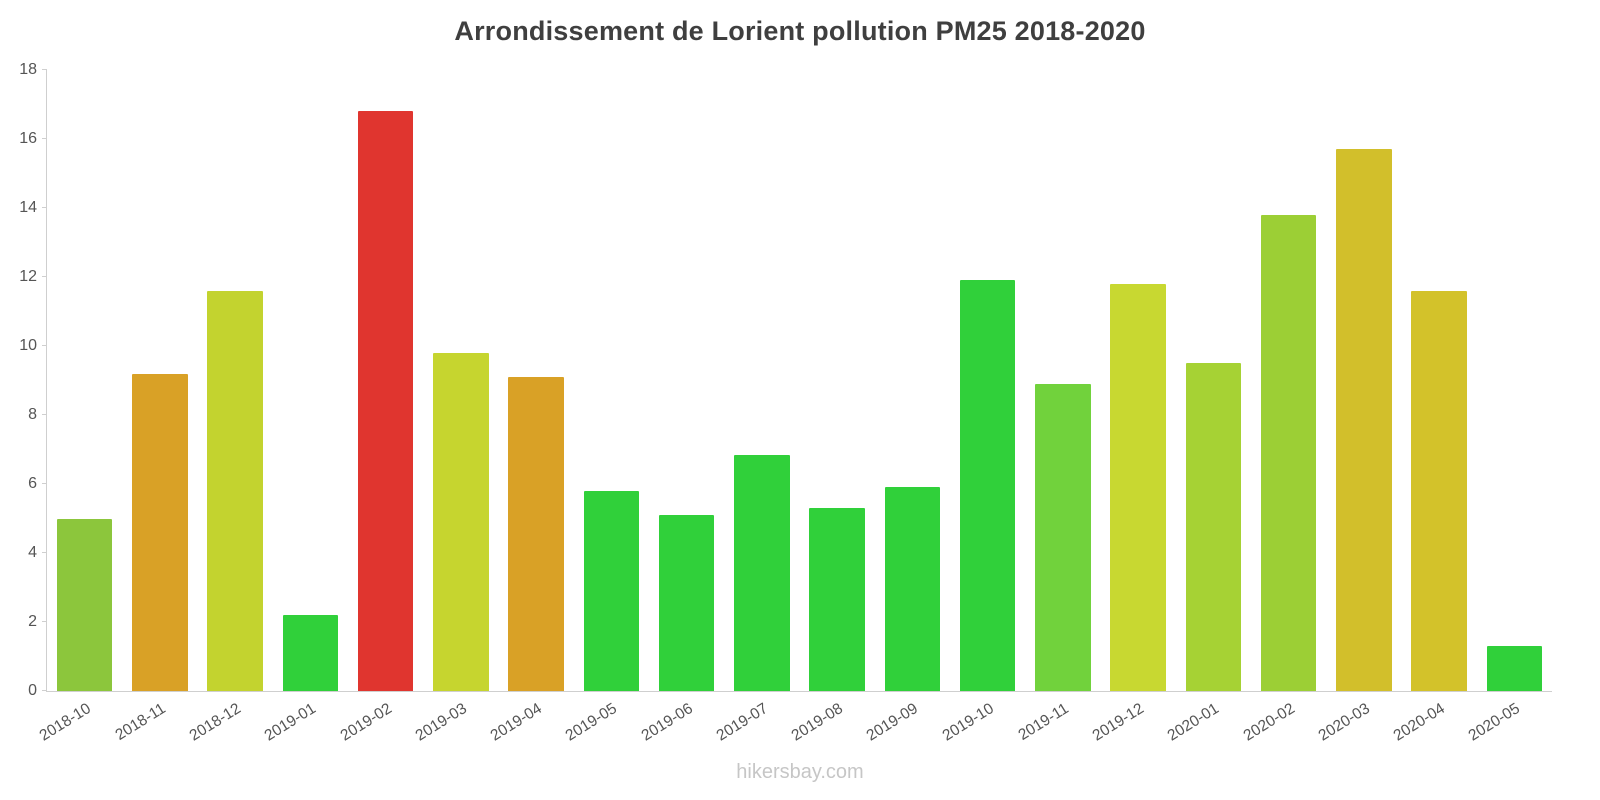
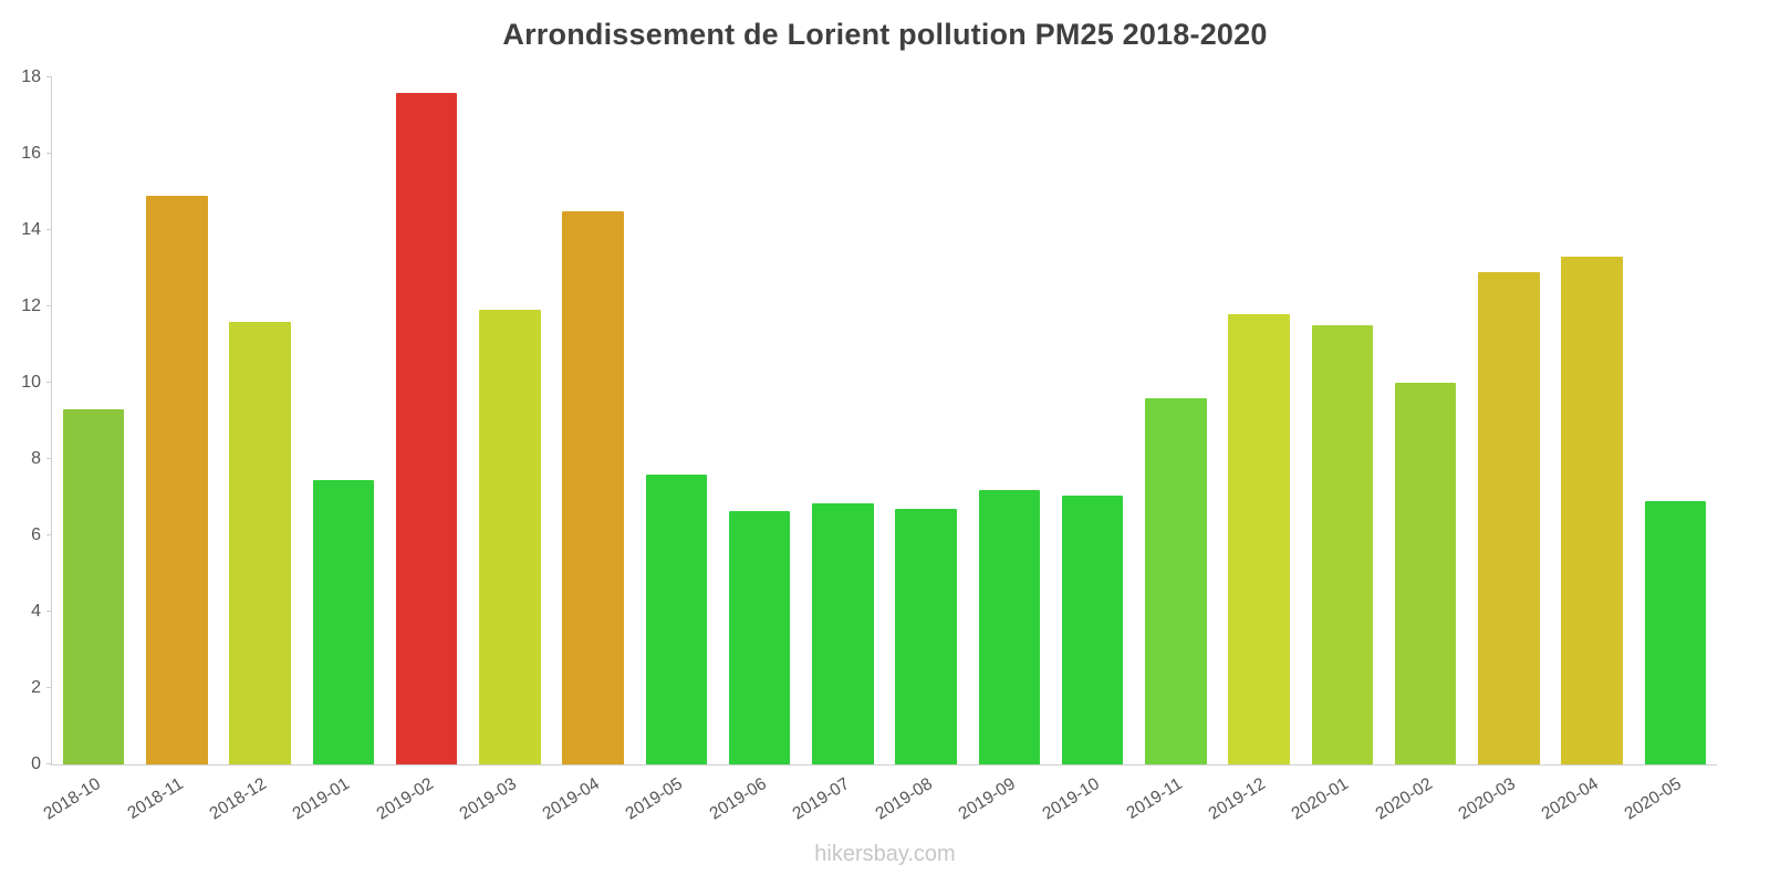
2018-10: 5.0 -> 9.3
2018-11: 9.2 -> 14.9
2019-01: 2.2 -> 7.5
2019-02: 16.8 -> 17.6
2019-03: 9.8 -> 11.9
2019-04: 9.1 -> 14.5
2019-05: 5.8 -> 7.6
2019-06: 5.1 -> 6.7
2019-08: 5.3 -> 6.7
2019-09: 5.9 -> 7.2
2019-10: 11.9 -> 7.0
2019-11: 8.9 -> 9.6
2020-01: 9.5 -> 11.5
2020-02: 13.8 -> 10.0
2020-03: 15.7 -> 12.9
2020-04: 11.6 -> 13.3
2020-05: 1.3 -> 6.9
